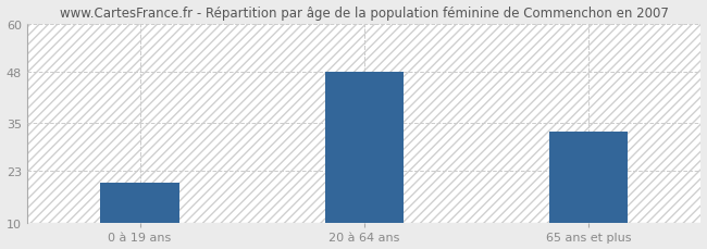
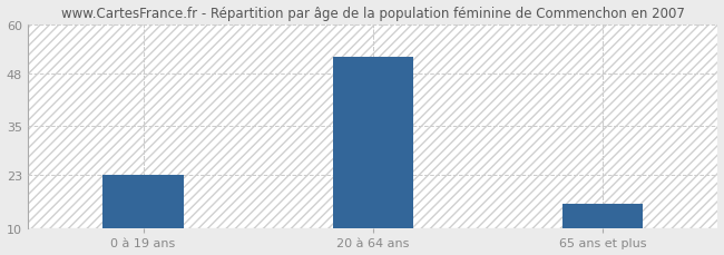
0 à 19 ans: 20 -> 23
20 à 64 ans: 48 -> 52
65 ans et plus: 33 -> 16
